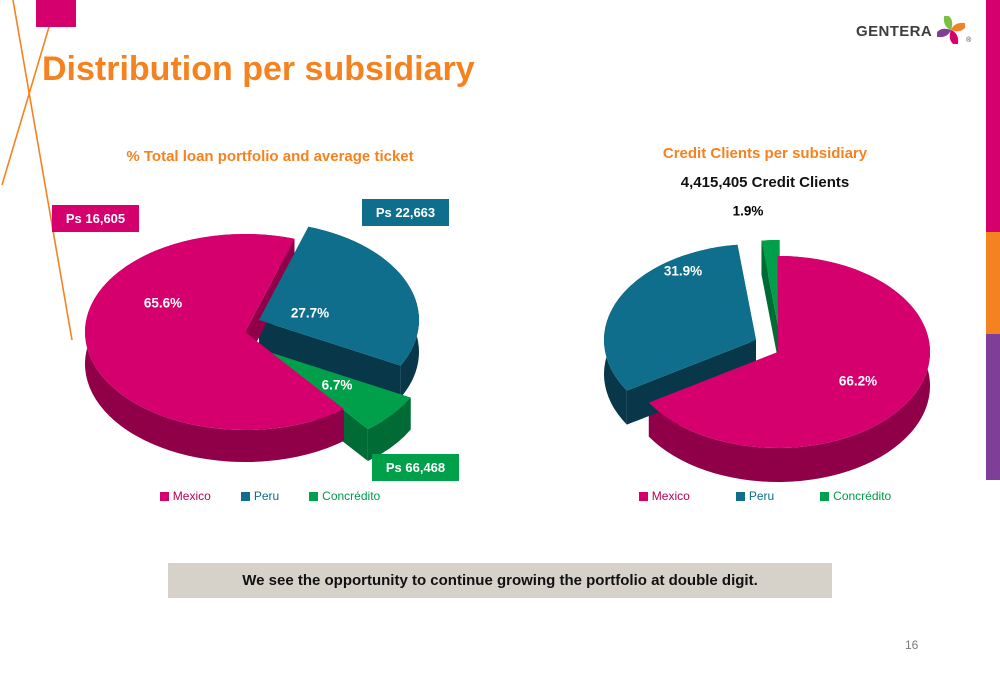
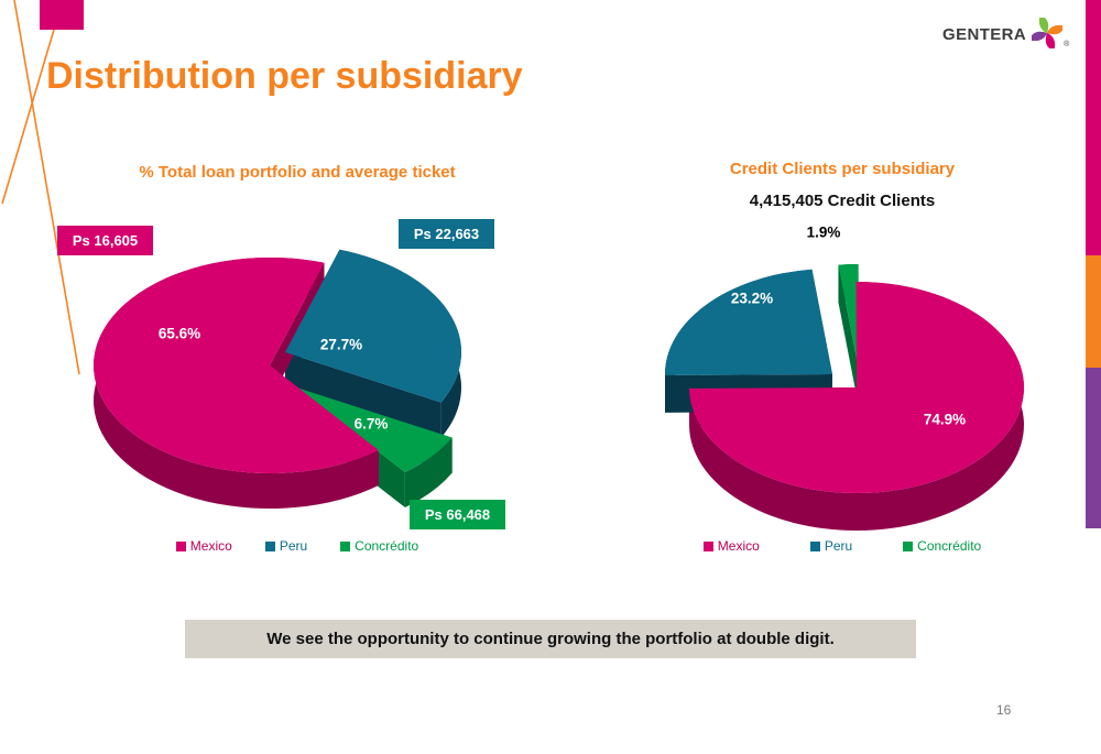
Credit Clients per subsidiary/Mexico: 66.2% -> 74.9%
Credit Clients per subsidiary/Peru: 31.9% -> 23.2%
